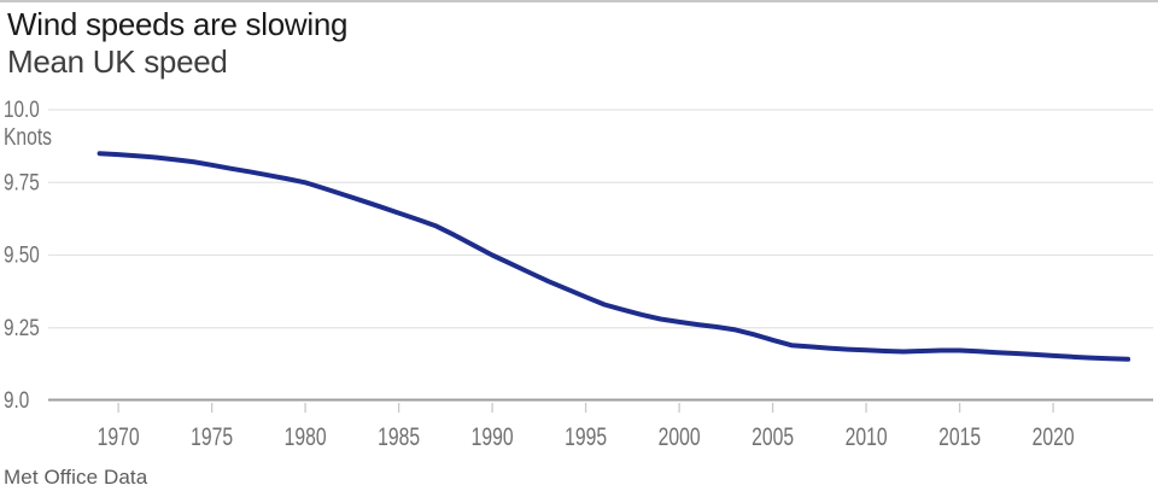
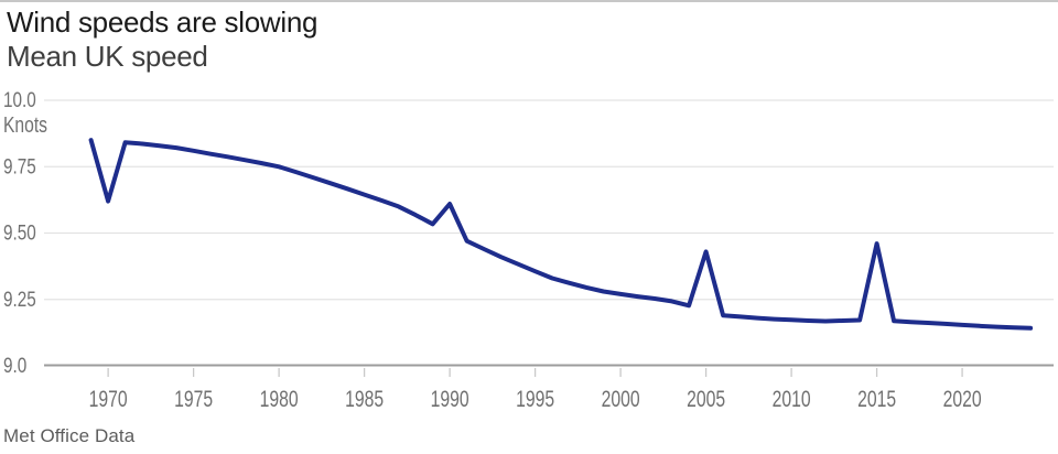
1970: 9.85 -> 9.62
1990: 9.50 -> 9.61
2005: 9.21 -> 9.43
2015: 9.17 -> 9.46
